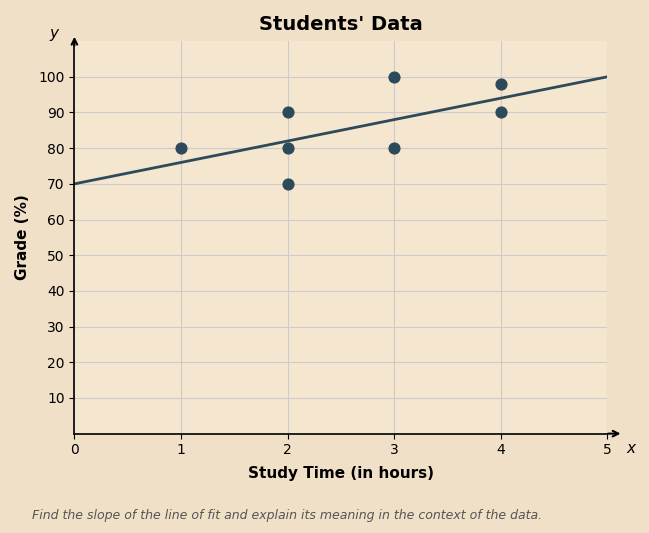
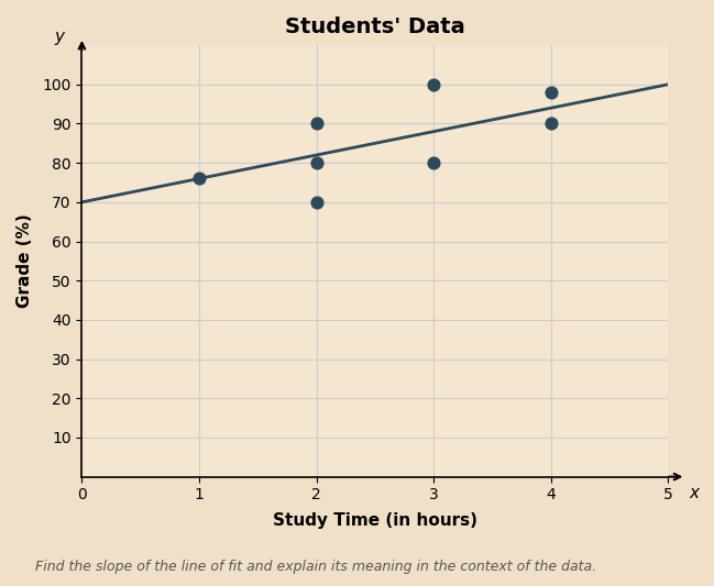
1: 80 -> 76
